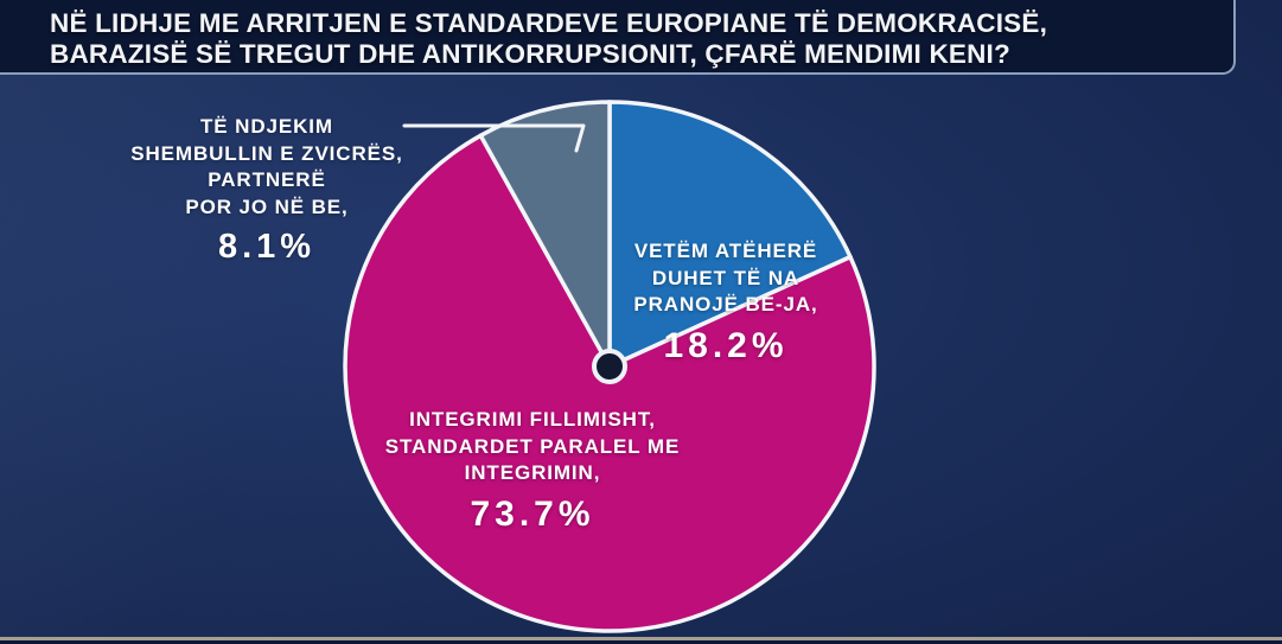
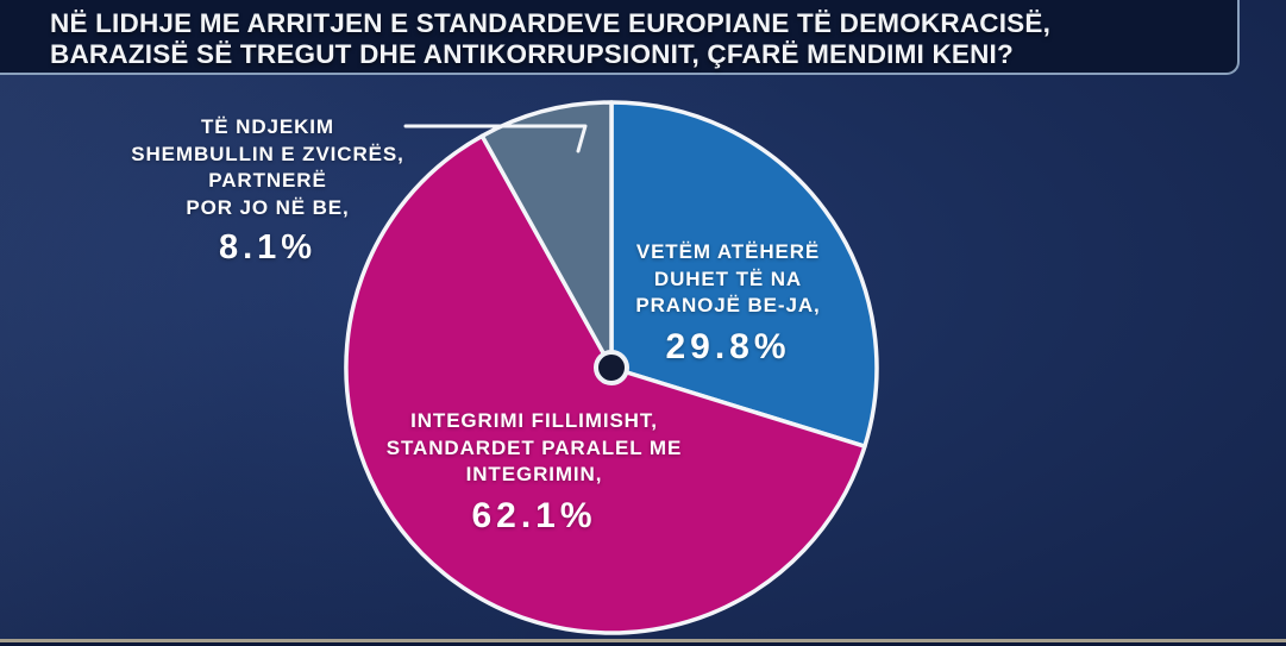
VETËM ATËHERË DUHET TË NA PRANOJË BE-JA,: 18.2% -> 29.8%
INTEGRIMI FILLIMISHT, STANDARDET PARALEL ME INTEGRIMIN,: 73.7% -> 62.1%
